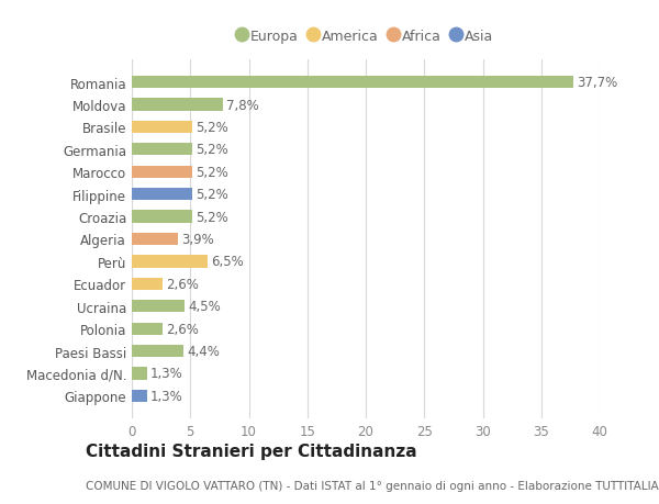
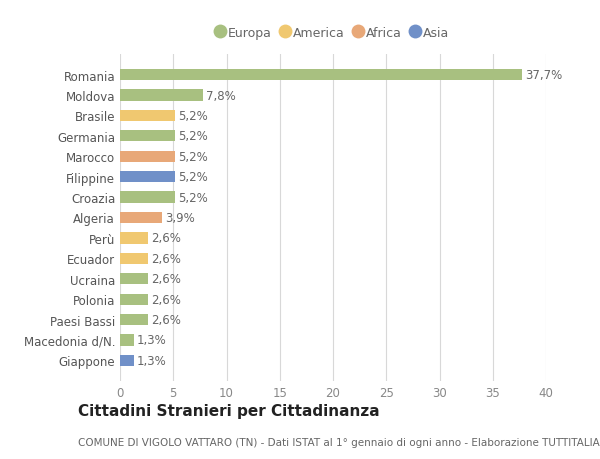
Perù: 6,5% -> 2,6%
Ucraina: 4,5% -> 2,6%
Paesi Bassi: 4,4% -> 2,6%
